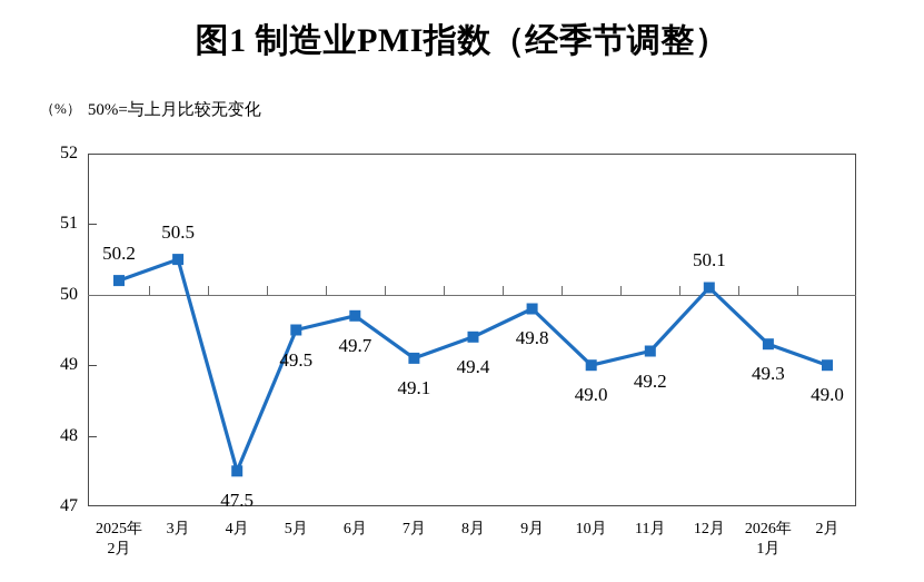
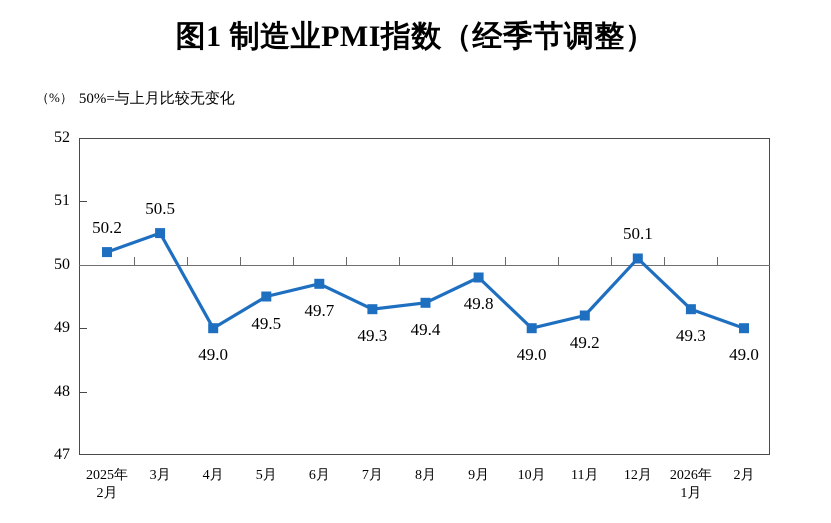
4月: 47.5 -> 49.0
7月: 49.1 -> 49.3
